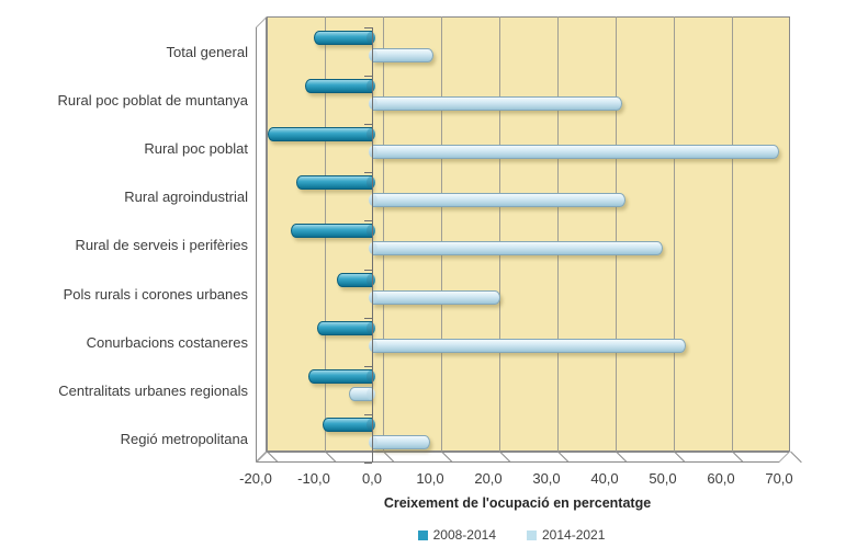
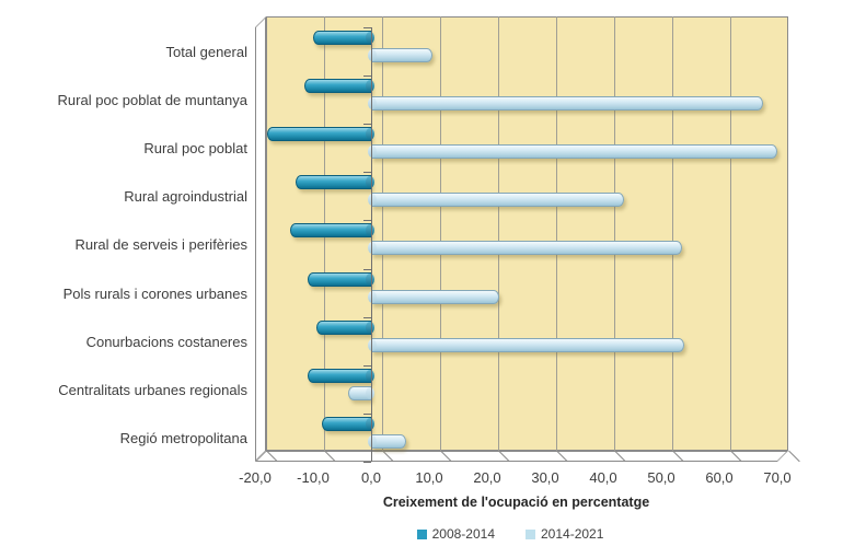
2014-2021/Rural poc poblat de muntanya: 43 -> 68
2014-2021/Rural de serveis i perifèries: 50 -> 54
2008-2014/Pols rurals i corones urbanes: -6 -> -11
2014-2021/Regió metropolitana: 10 -> 6
